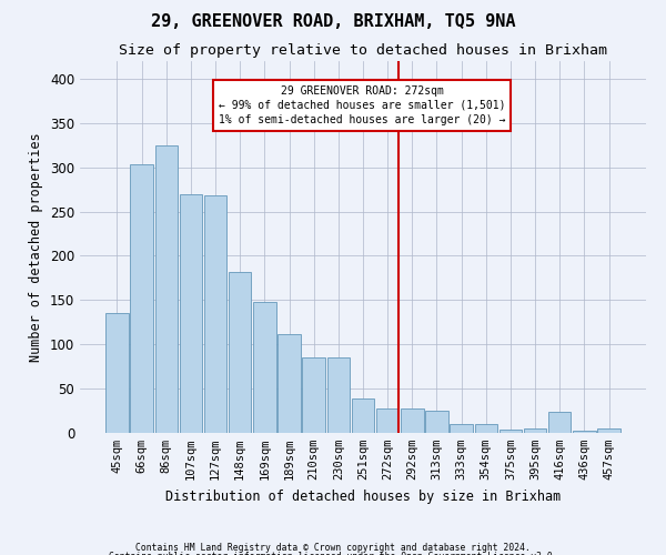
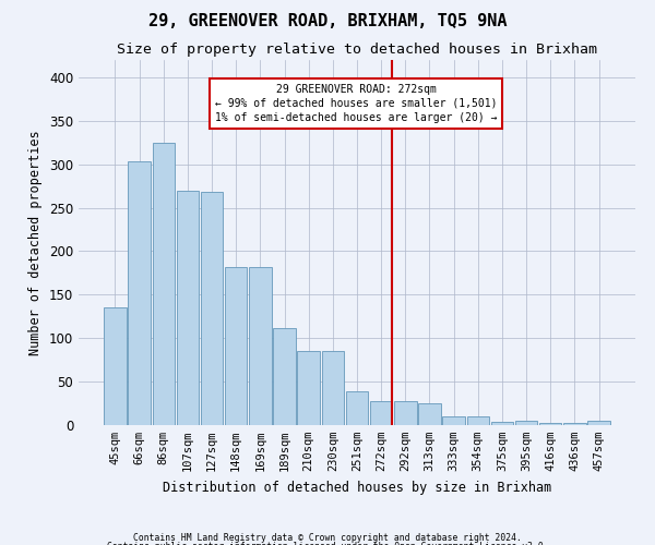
169sqm: 148 -> 182
416sqm: 24 -> 2
